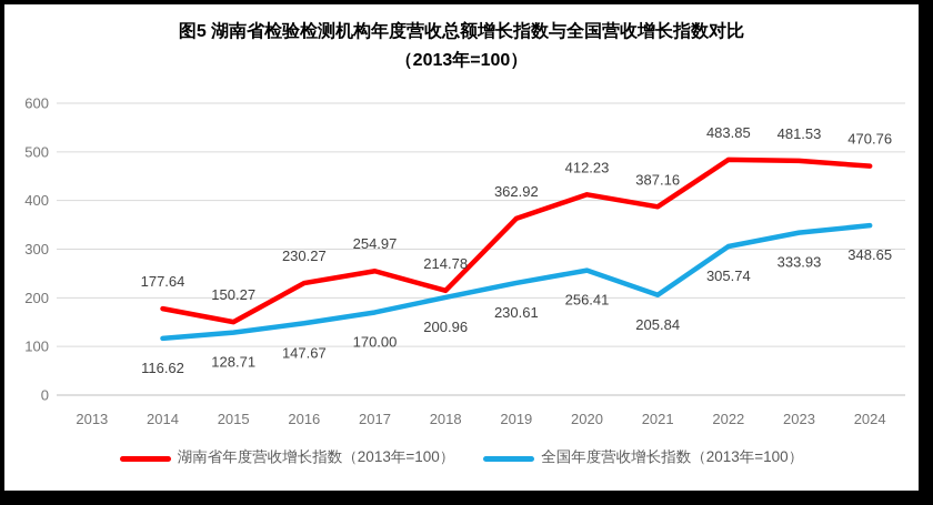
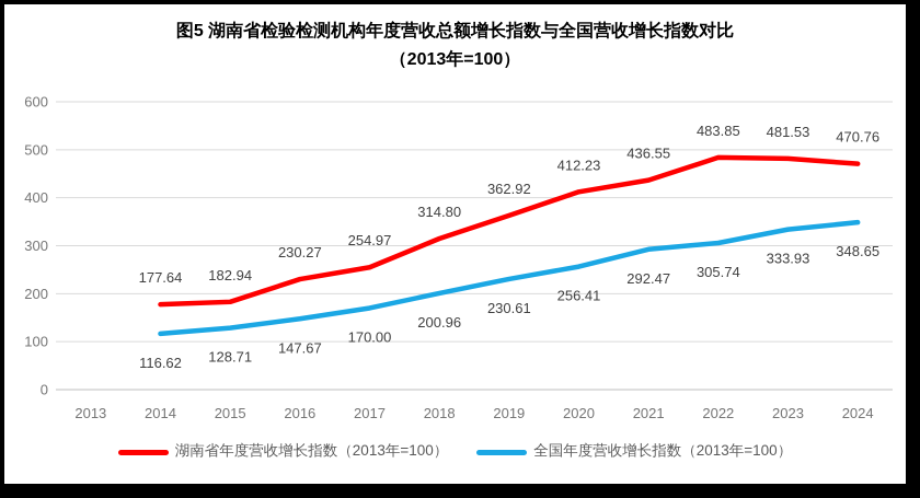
湖南省年度营收增长指数（2013年=100）/2015: 150.27 -> 182.94
湖南省年度营收增长指数（2013年=100）/2018: 214.78 -> 314.80
湖南省年度营收增长指数（2013年=100）/2021: 387.16 -> 436.55
全国年度营收增长指数（2013年=100）/2021: 205.84 -> 292.47
